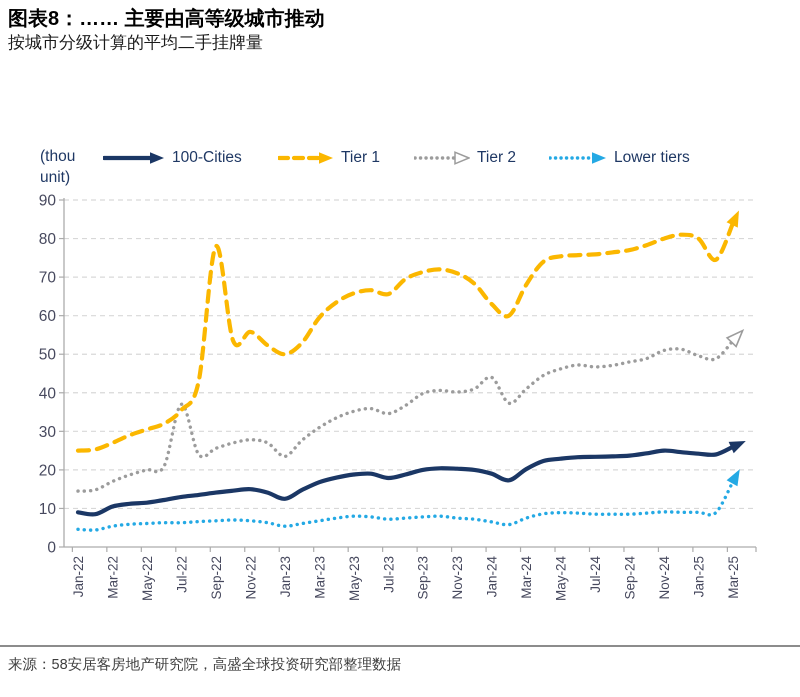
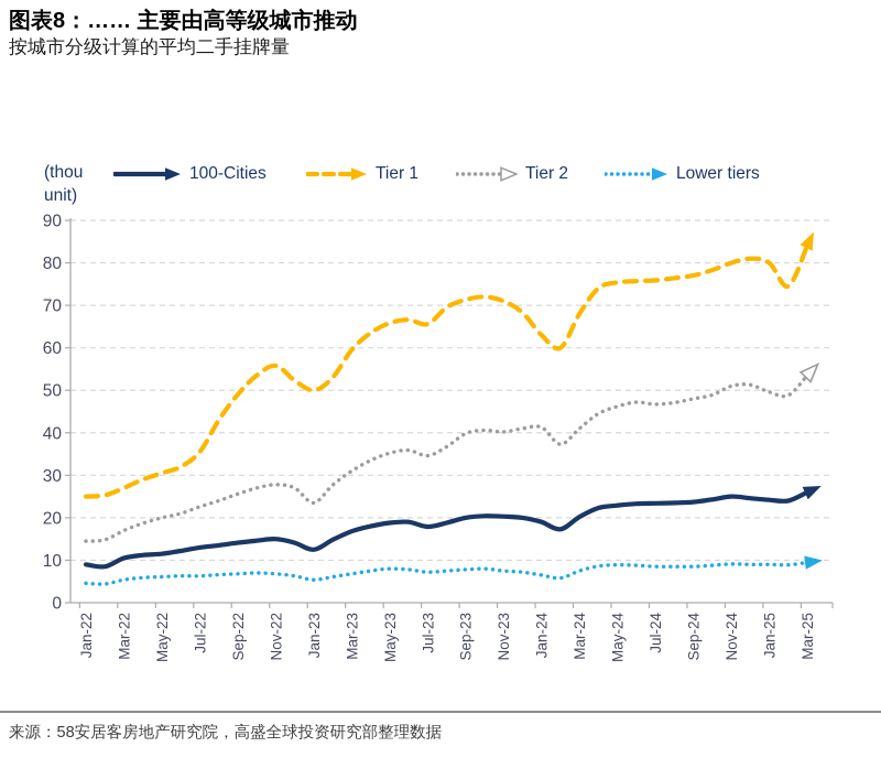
Tier 2/Jul-22: 37 -> 23
Tier 1/Sep-22: 78 -> 49
Tier 2/Jan-24: 44 -> 41
Lower tiers/Mar-25: 17 -> 10
